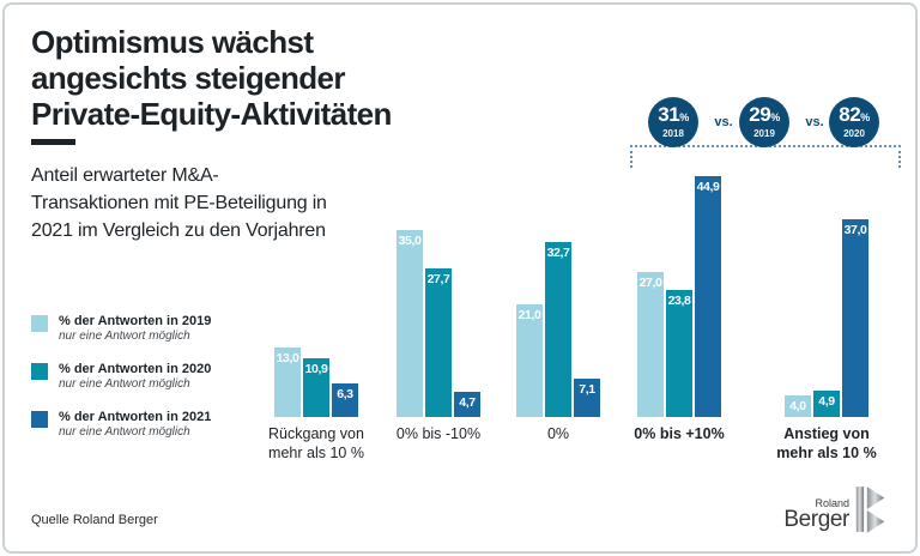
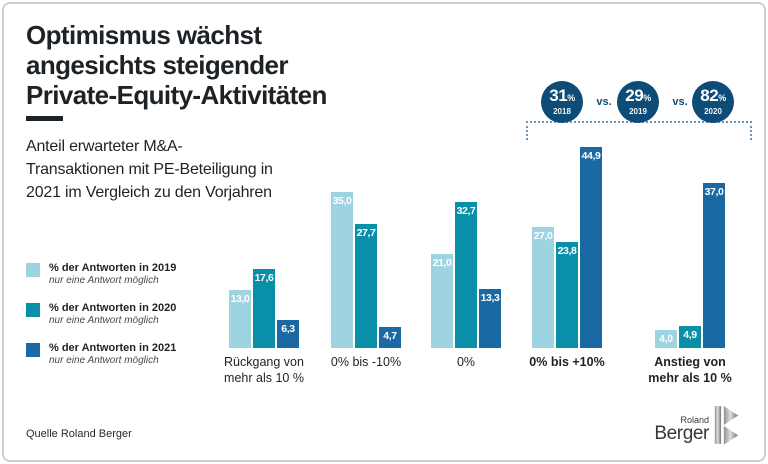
% der Antworten in 2020/Rückgang von mehr als 10 %: 10,9 -> 17,6
% der Antworten in 2021/0%: 7,1 -> 13,3
